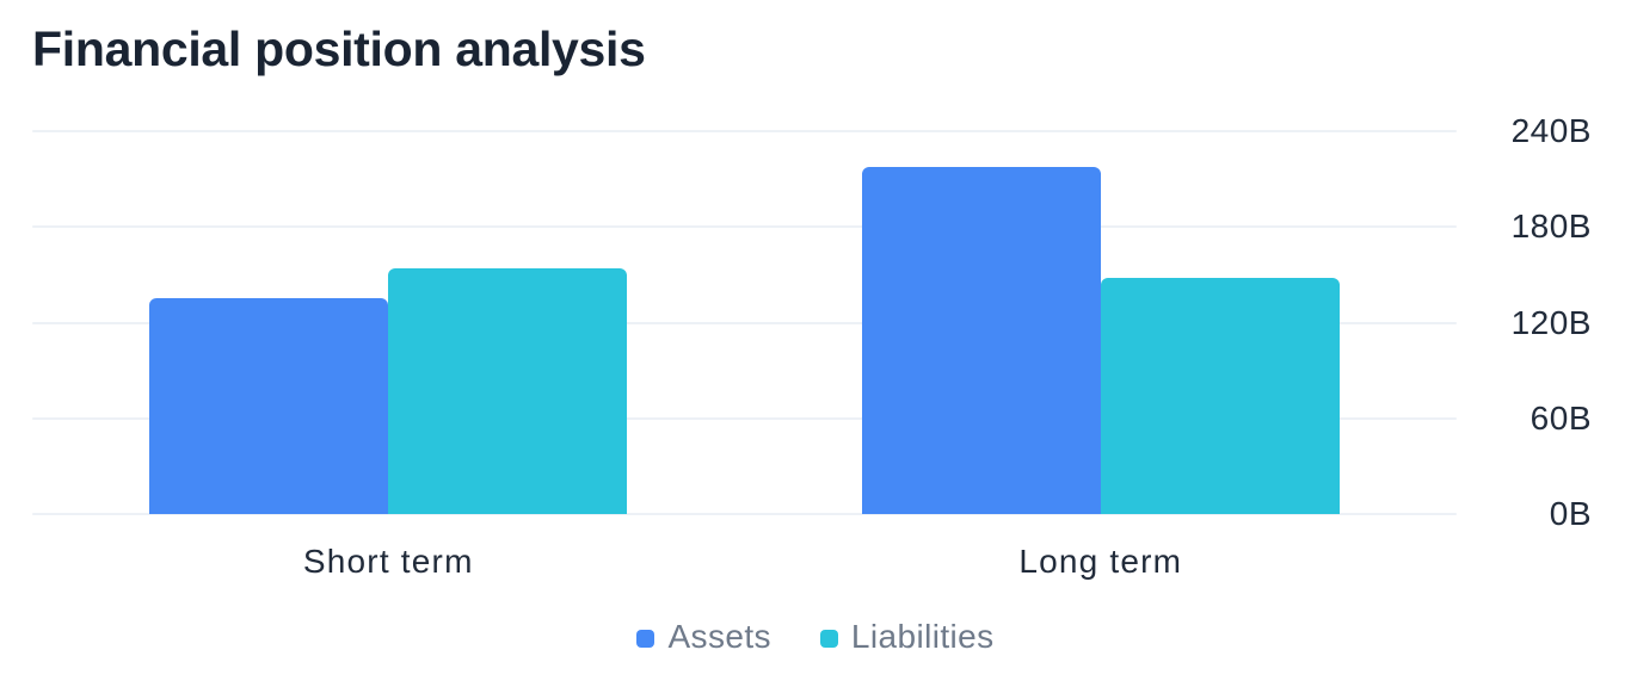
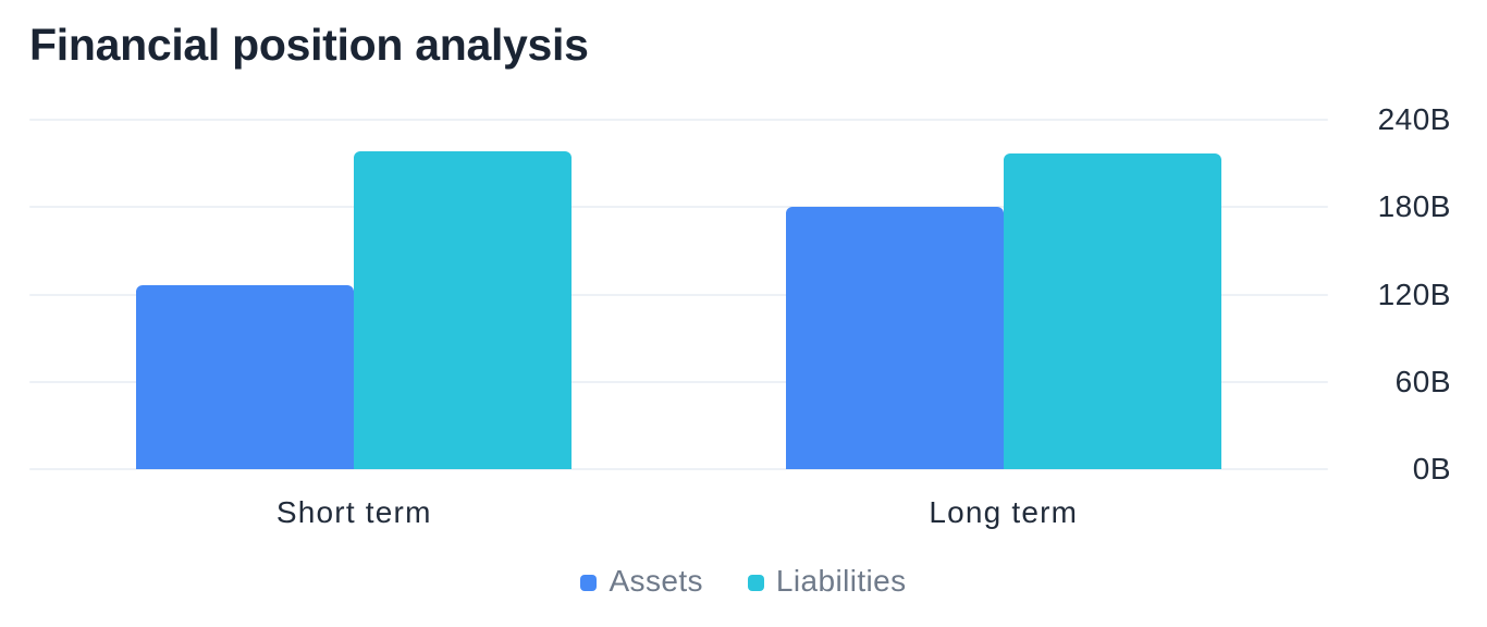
Assets/Short term: 135B -> 126B
Liabilities/Short term: 154B -> 218B
Assets/Long term: 217B -> 180B
Liabilities/Long term: 148B -> 217B
